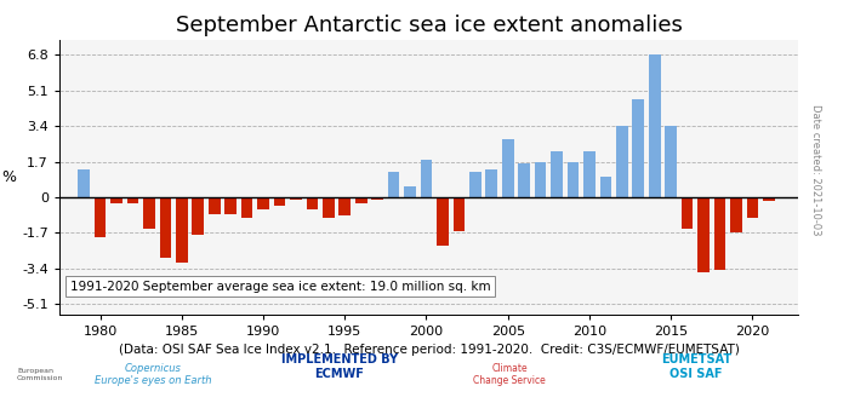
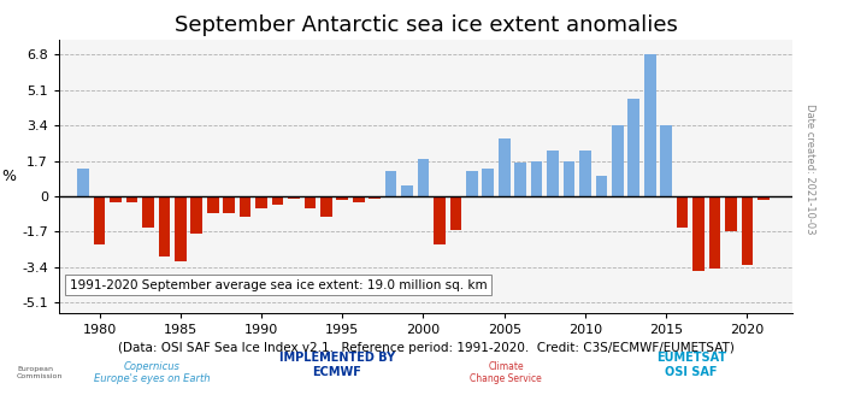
1980: -1.9 -> -2.3
1995: -0.9 -> -0.2
2020: -1.0 -> -3.3
